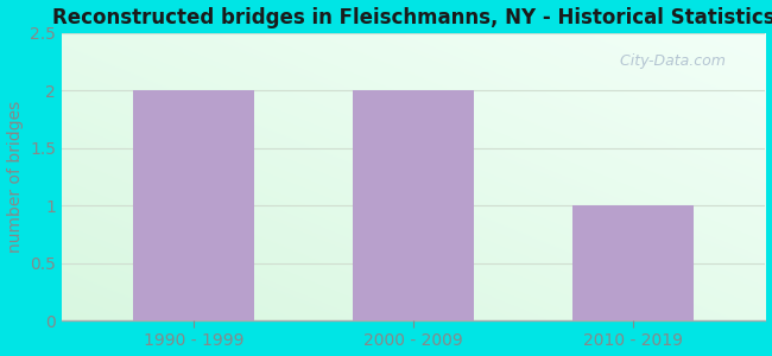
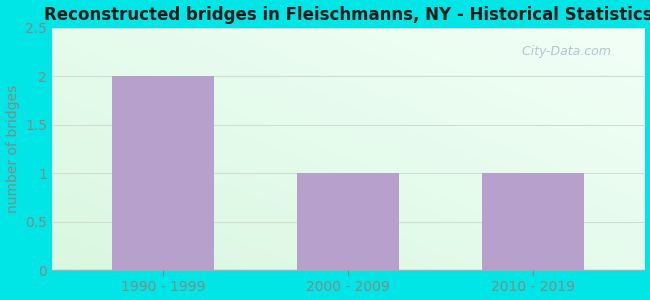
2000 - 2009: 2 -> 1
